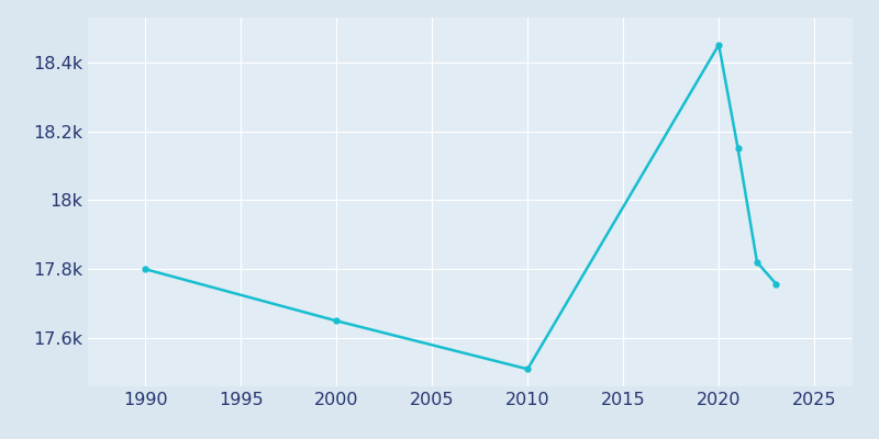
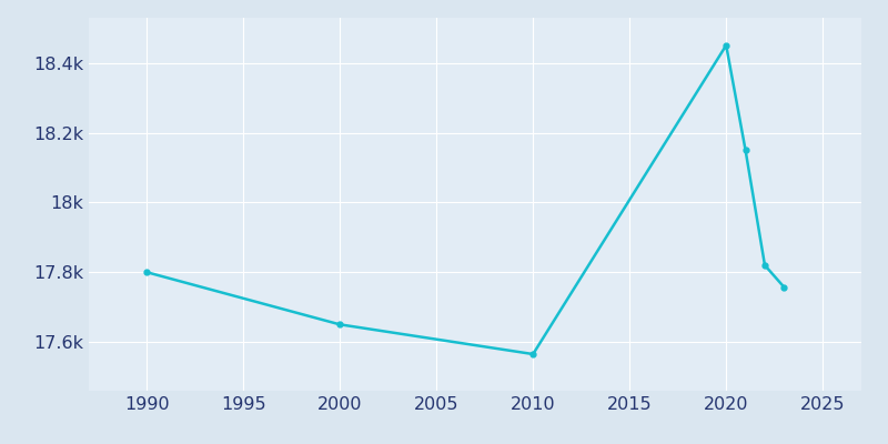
2010: 17.510k -> 17.565k
